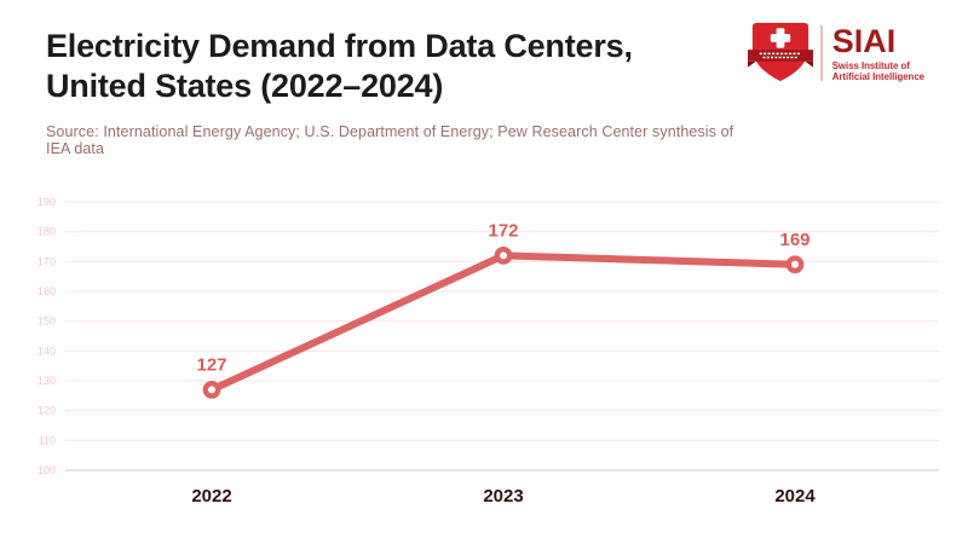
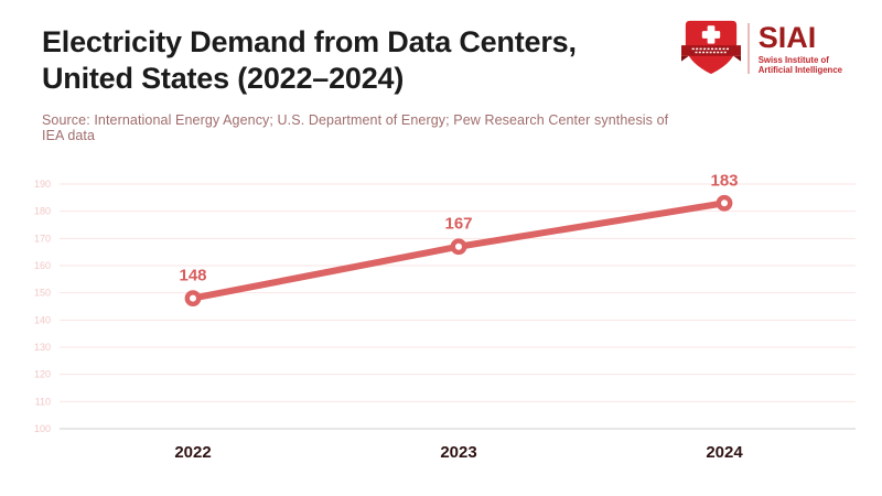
2022: 127 -> 148
2023: 172 -> 167
2024: 169 -> 183
